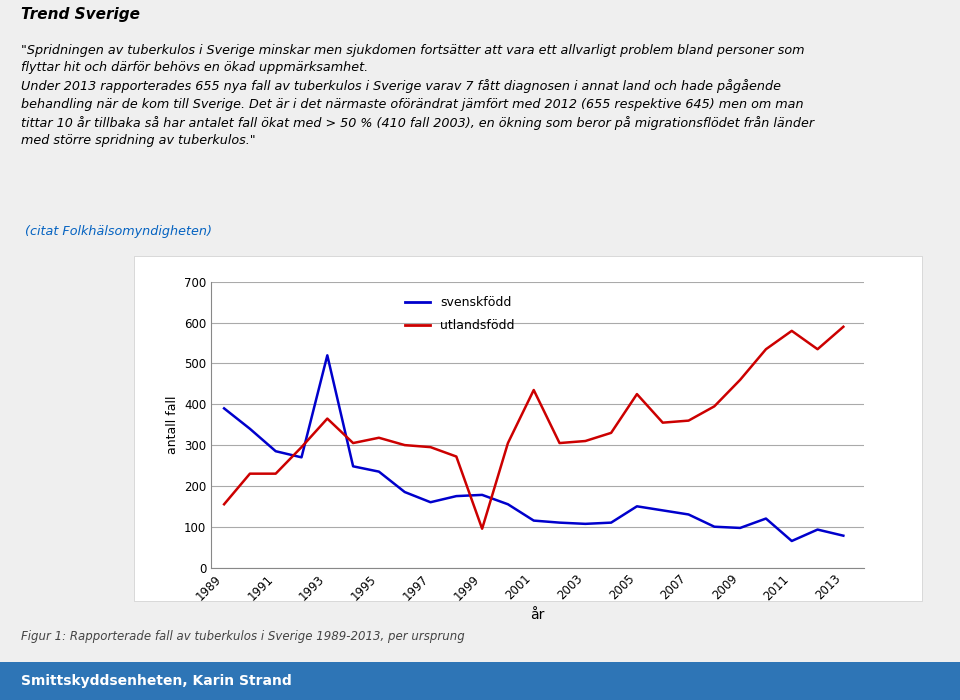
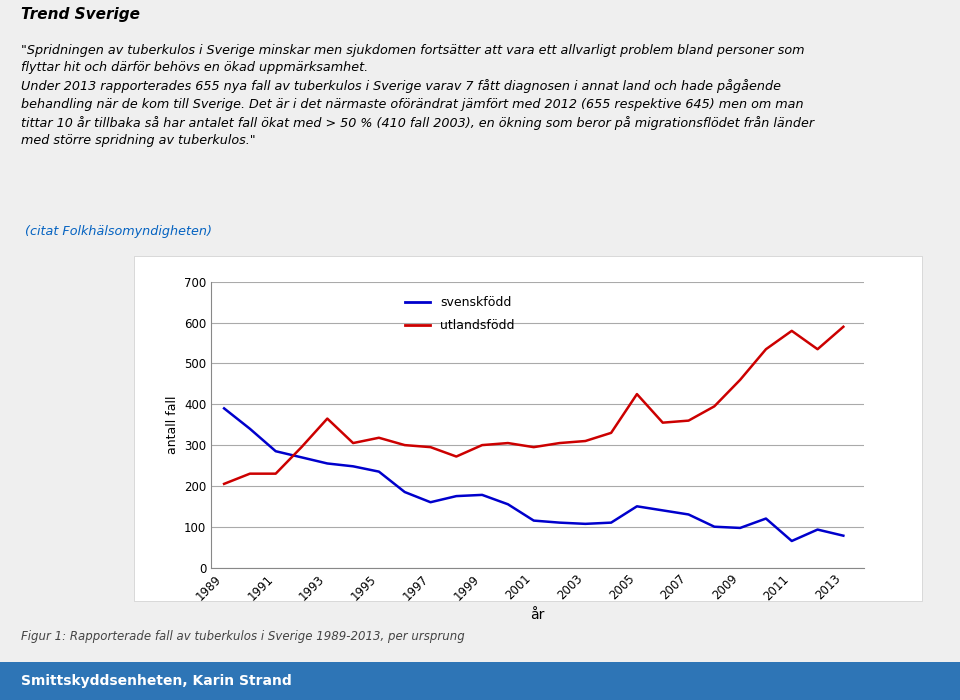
utlandsfödd/1989: 155 -> 205
svenskfödd/1993: 520 -> 255
utlandsfödd/1999: 95 -> 300
utlandsfödd/2001: 435 -> 295
